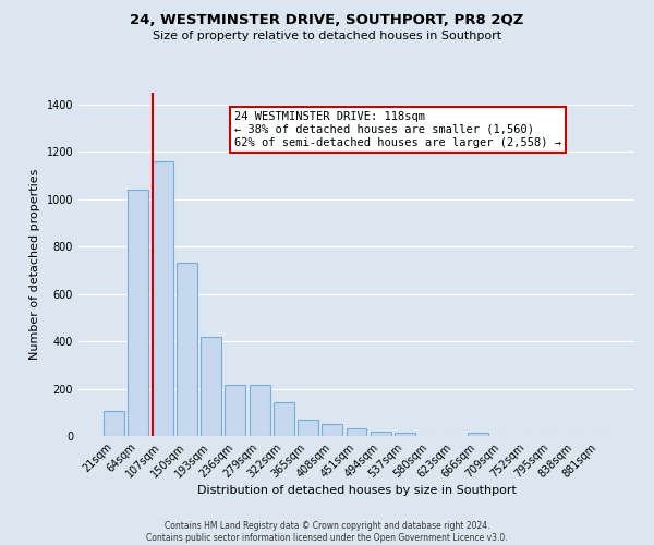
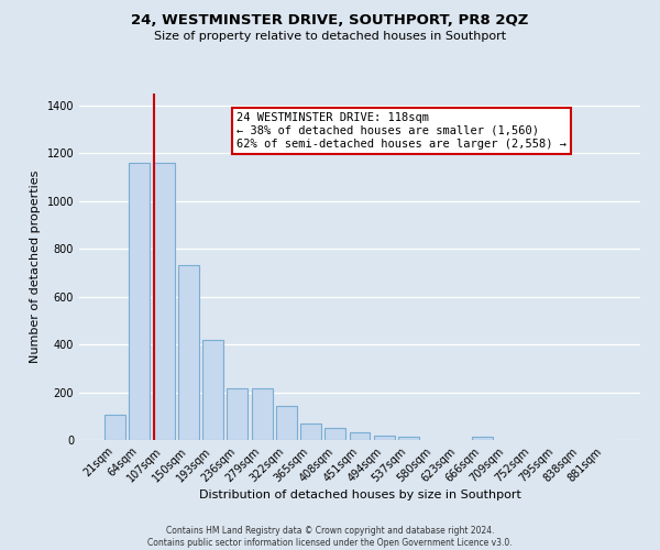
64sqm: 1040 -> 1160
